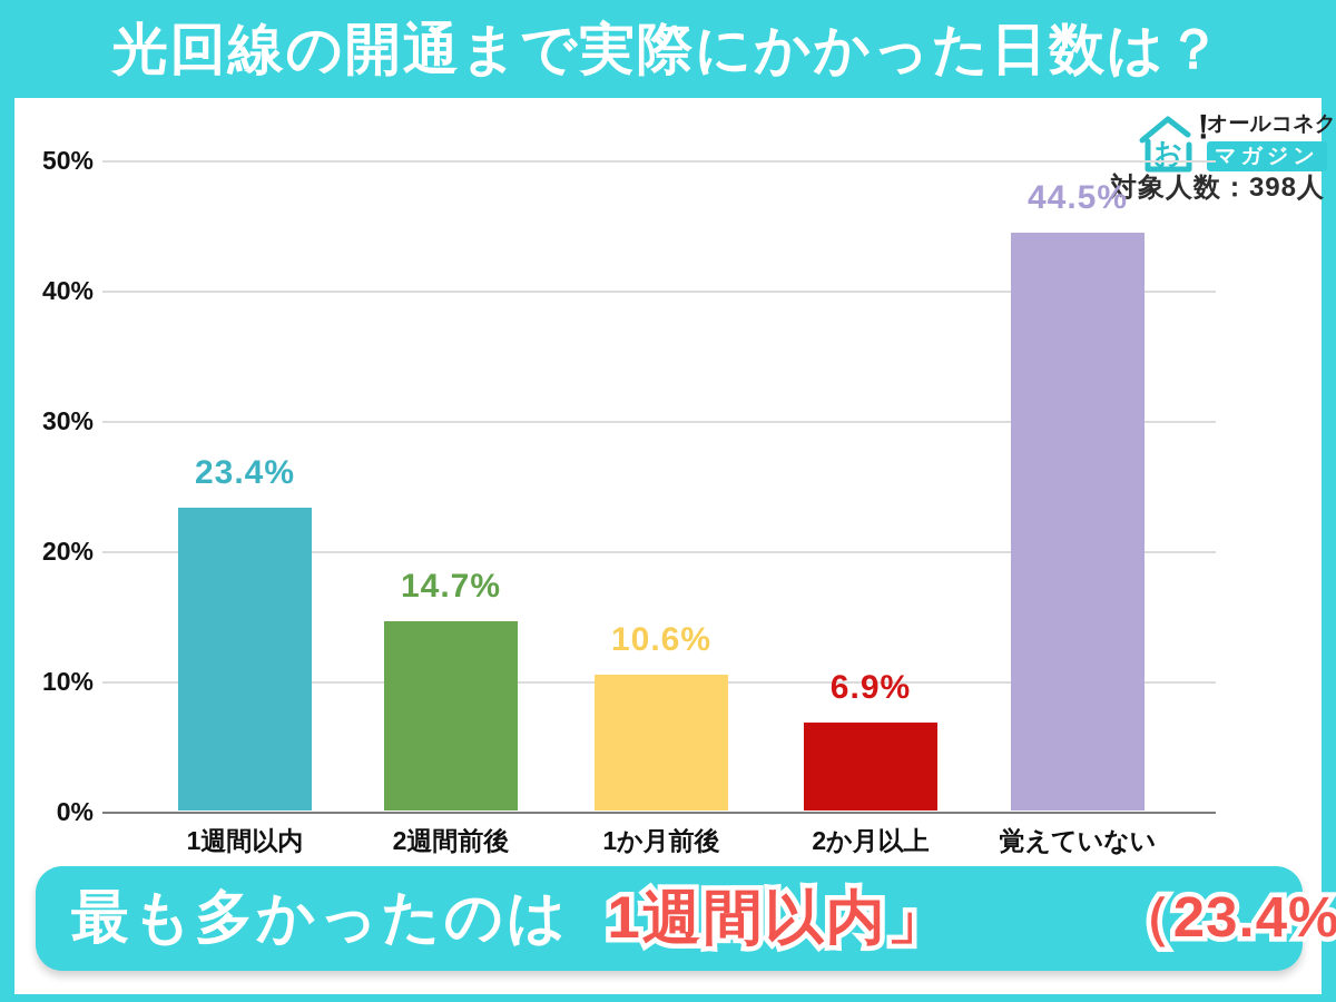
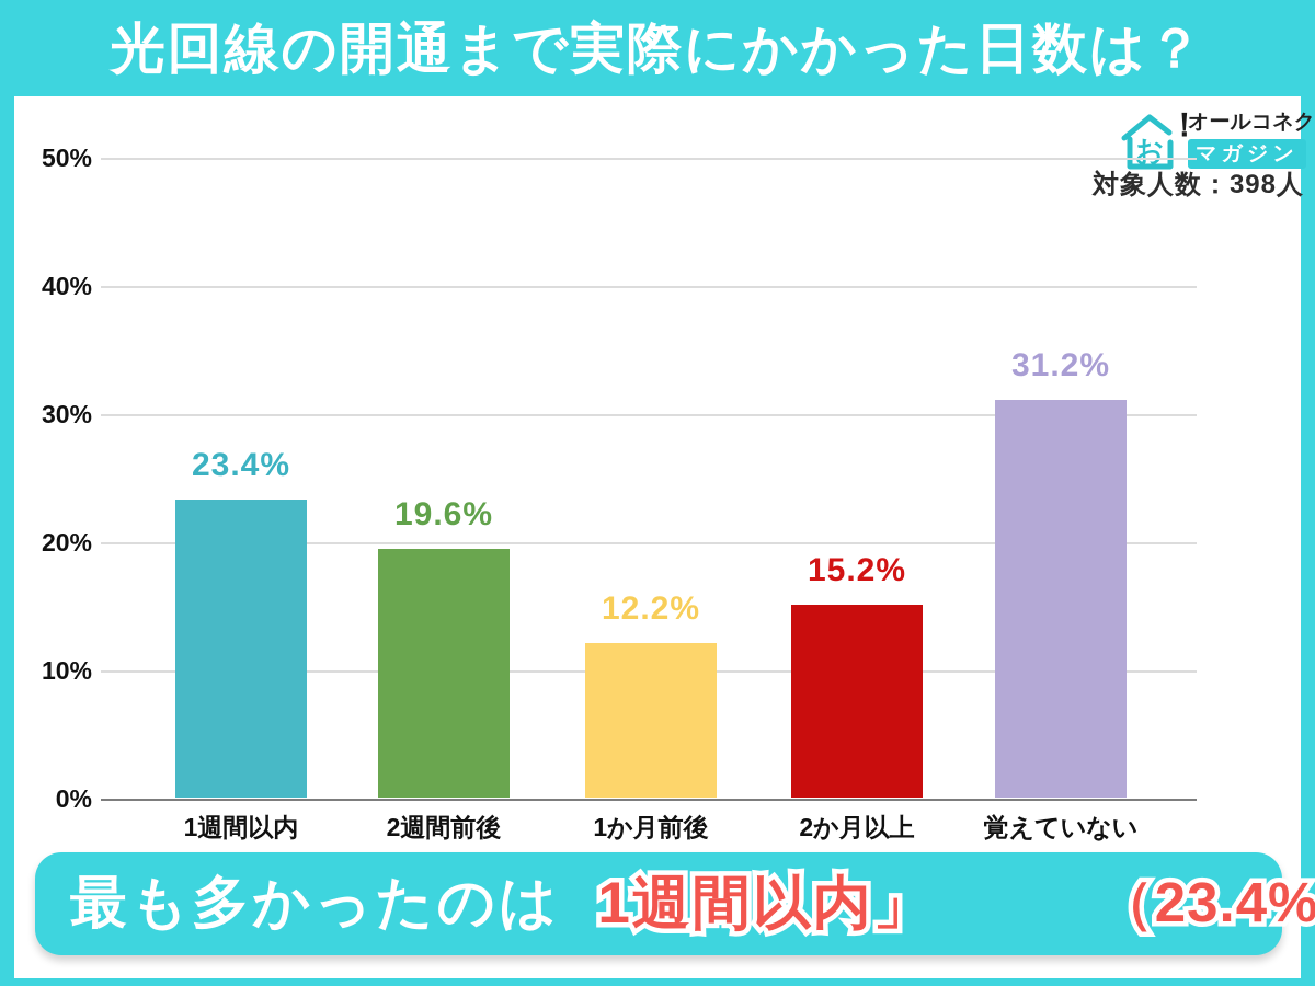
2週間前後: 14.7% -> 19.6%
1か月前後: 10.6% -> 12.2%
2か月以上: 6.9% -> 15.2%
覚えていない: 44.5% -> 31.2%
